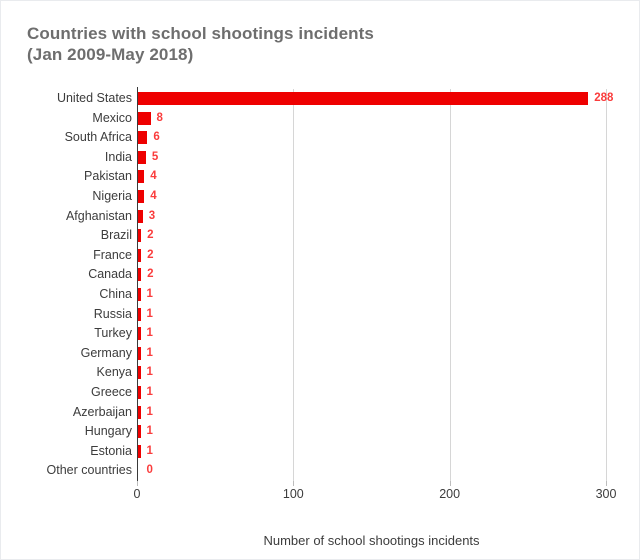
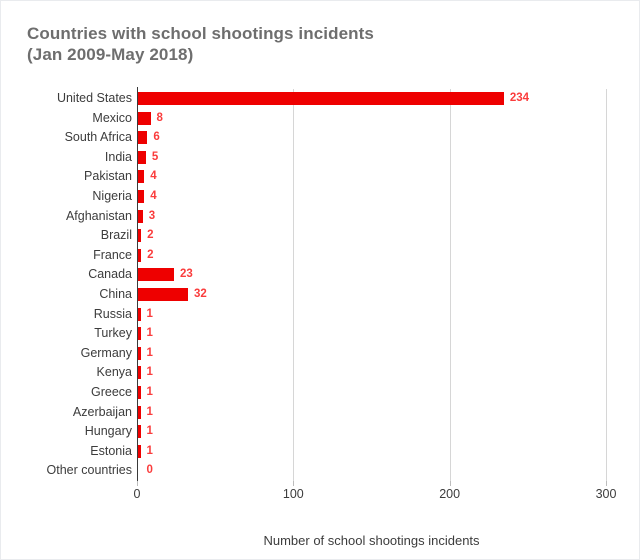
United States: 288 -> 234
Canada: 2 -> 23
China: 1 -> 32
